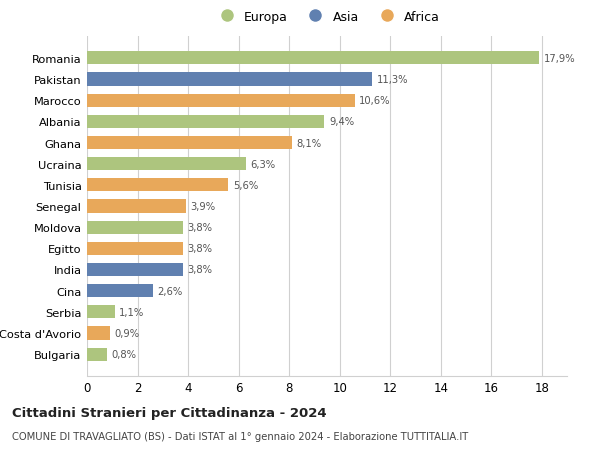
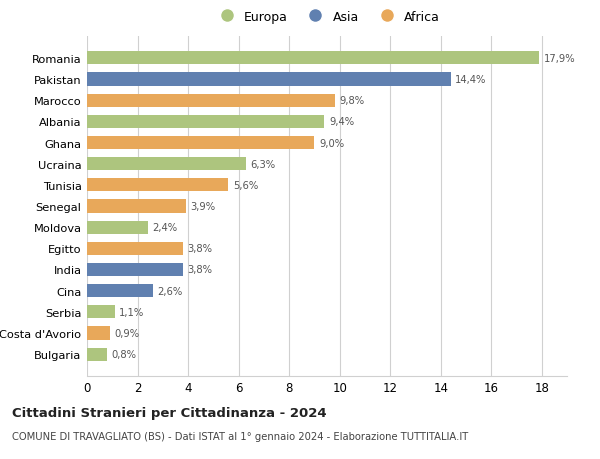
Pakistan: 11,3% -> 14,4%
Marocco: 10,6% -> 9,8%
Ghana: 8,1% -> 9,0%
Moldova: 3,8% -> 2,4%
